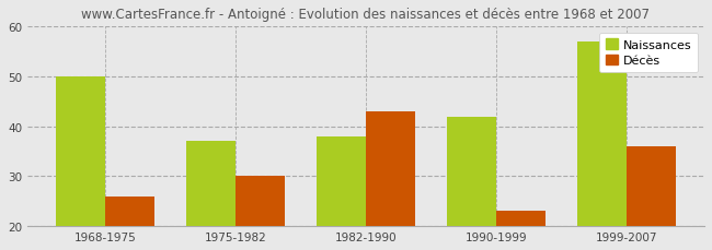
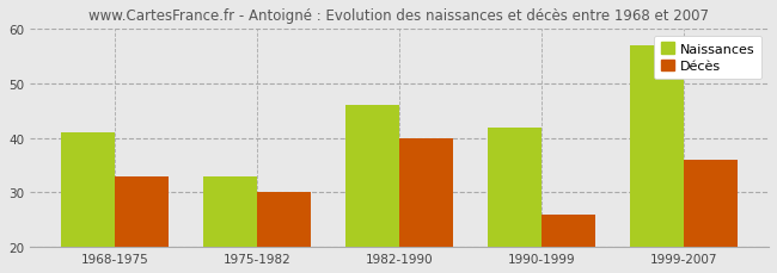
Naissances/1968-1975: 50 -> 41
Décès/1968-1975: 26 -> 33
Naissances/1975-1982: 37 -> 33
Naissances/1982-1990: 38 -> 46
Décès/1982-1990: 43 -> 40
Décès/1990-1999: 23 -> 26
